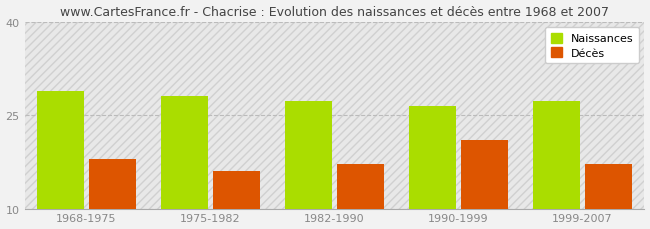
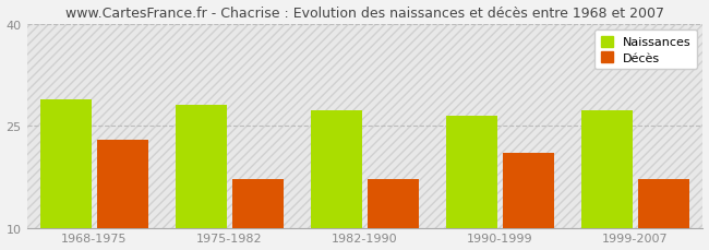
Décès/1968-1975: 18.0 -> 23.0
Décès/1975-1982: 16.0 -> 17.2
